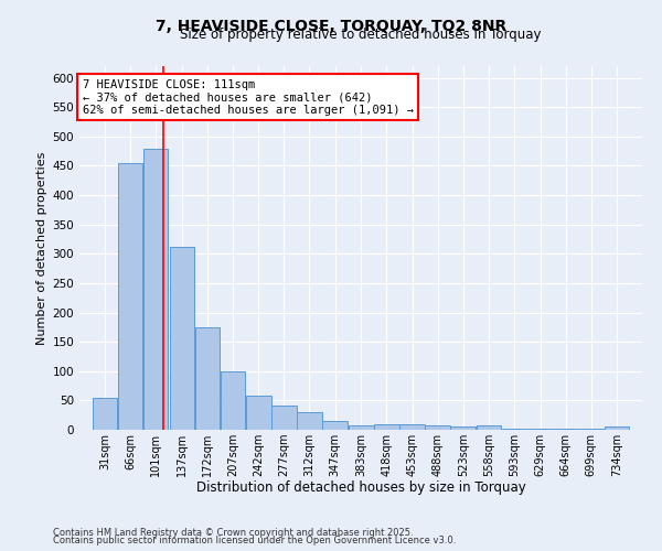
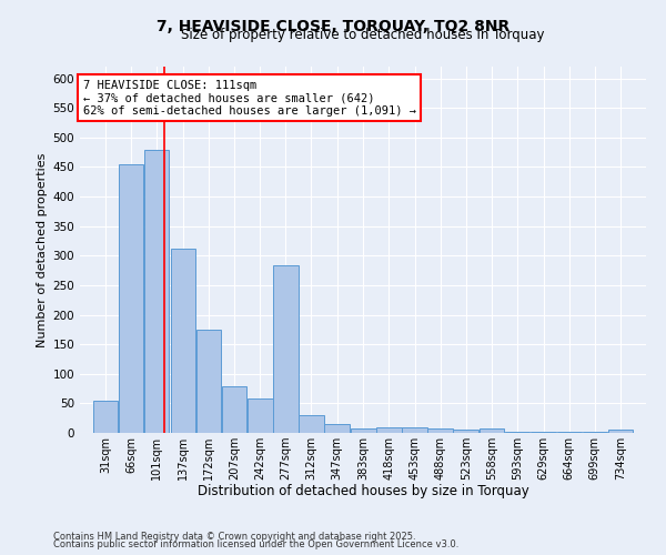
207sqm: 100 -> 78
277sqm: 42 -> 284
